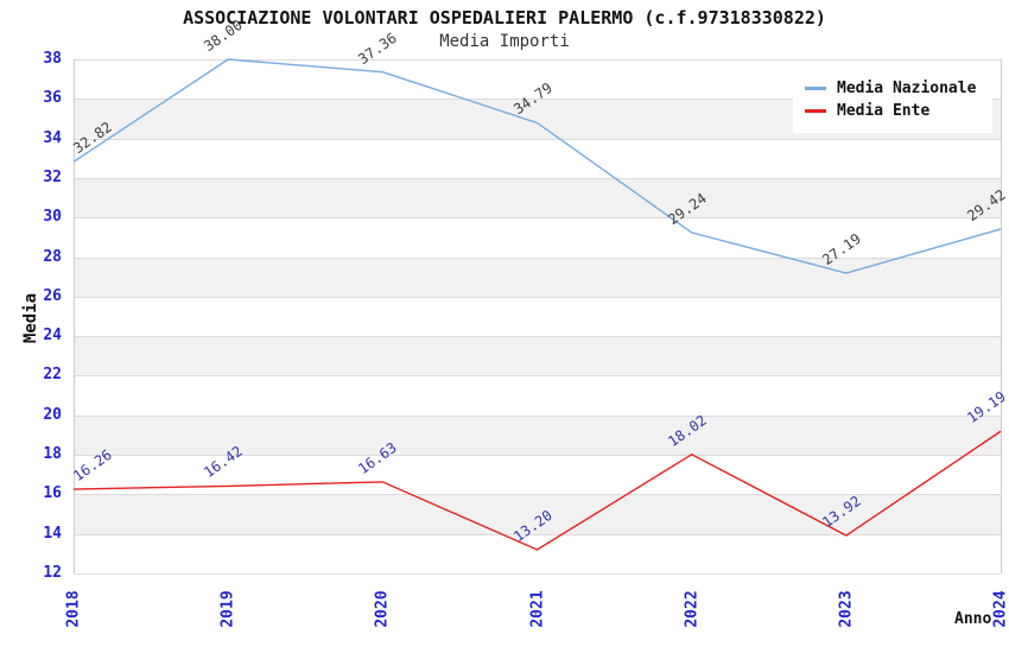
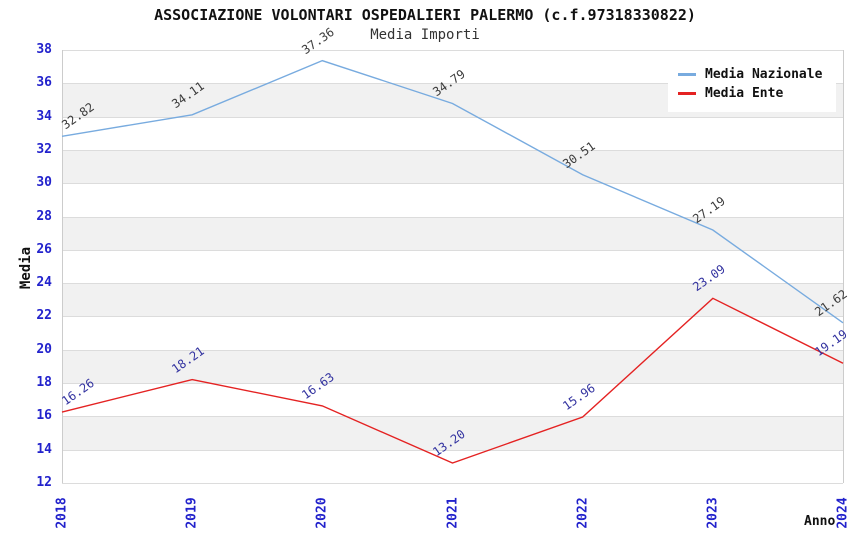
Media Nazionale/2019: 38.00 -> 34.11
Media Ente/2019: 16.42 -> 18.21
Media Nazionale/2022: 29.24 -> 30.51
Media Ente/2022: 18.02 -> 15.96
Media Ente/2023: 13.92 -> 23.09
Media Nazionale/2024: 29.42 -> 21.62
